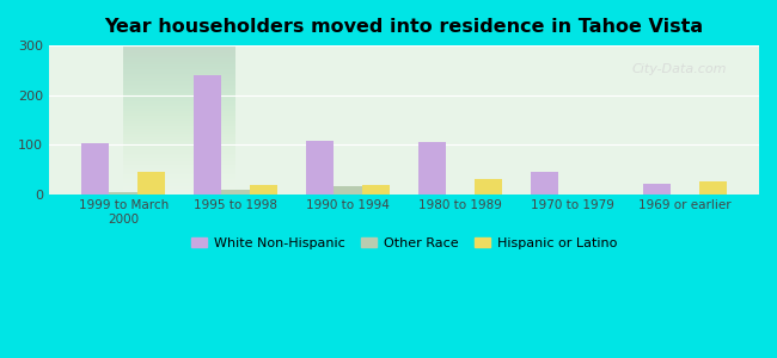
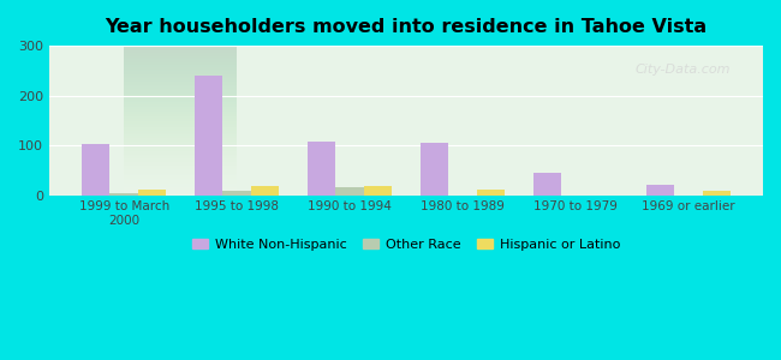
Hispanic or Latino/1999 to March 2000: 45 -> 12
Hispanic or Latino/1980 to 1989: 30 -> 10
Hispanic or Latino/1969 or earlier: 25 -> 9
